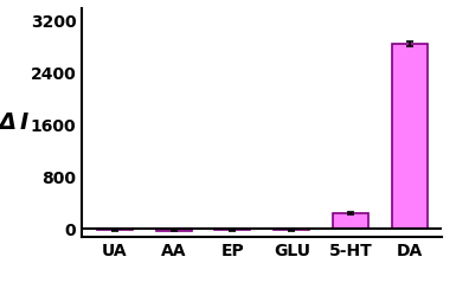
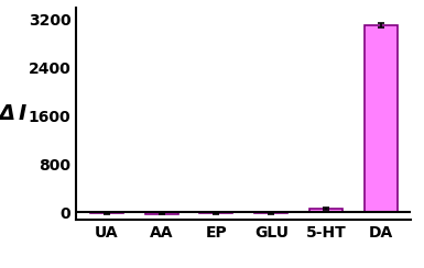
5-HT: 240 -> 60
DA: 2840 -> 3100
